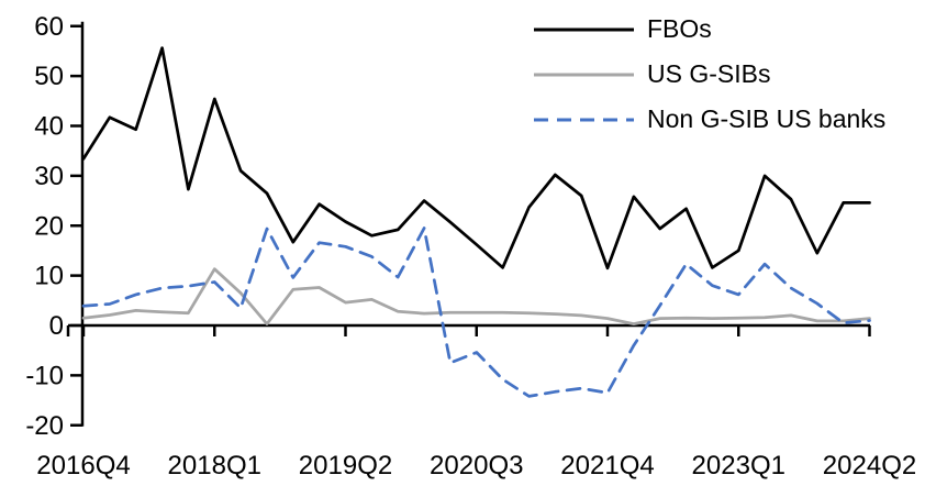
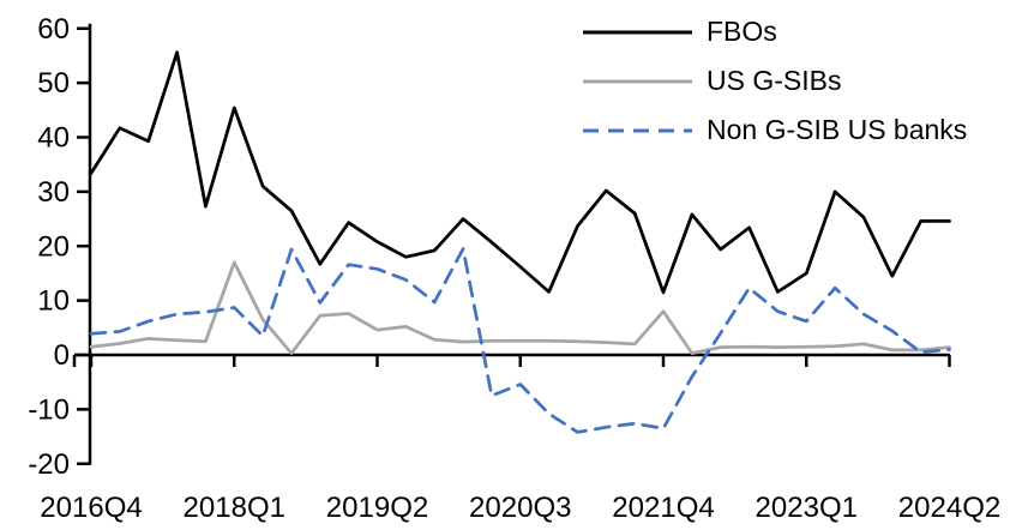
US G-SIBs/2018Q1: 11 -> 17
US G-SIBs/2021Q4: 1 -> 8
